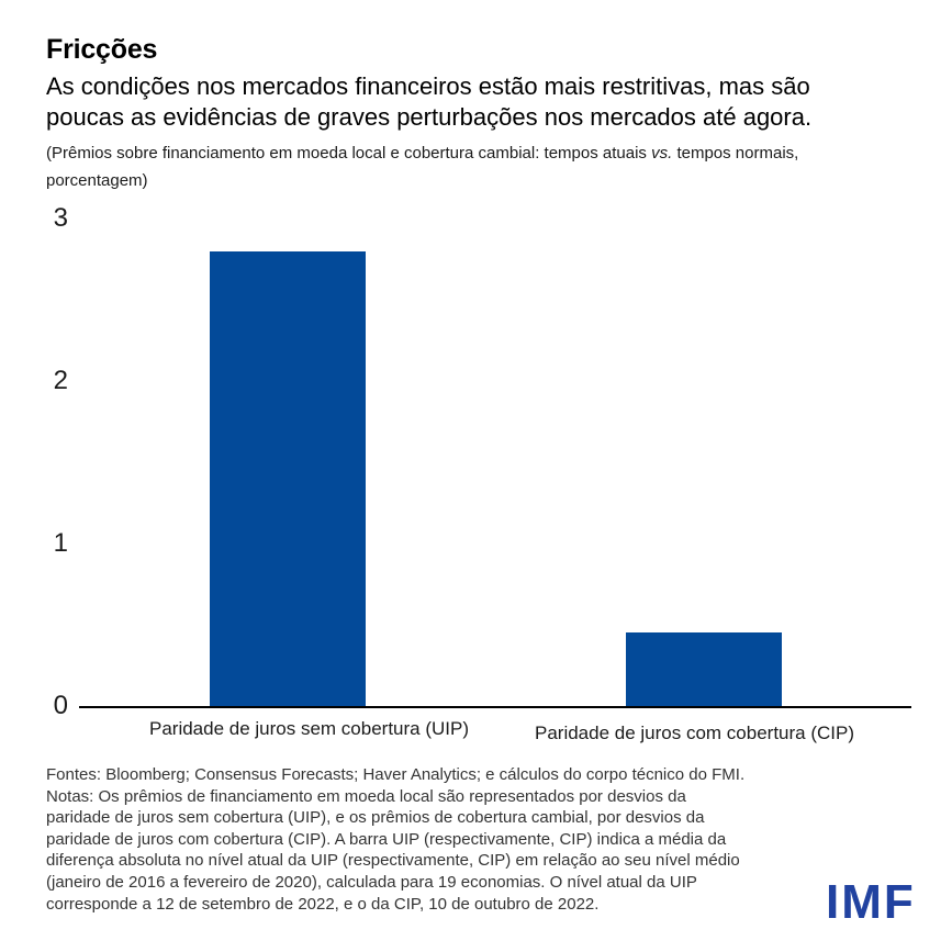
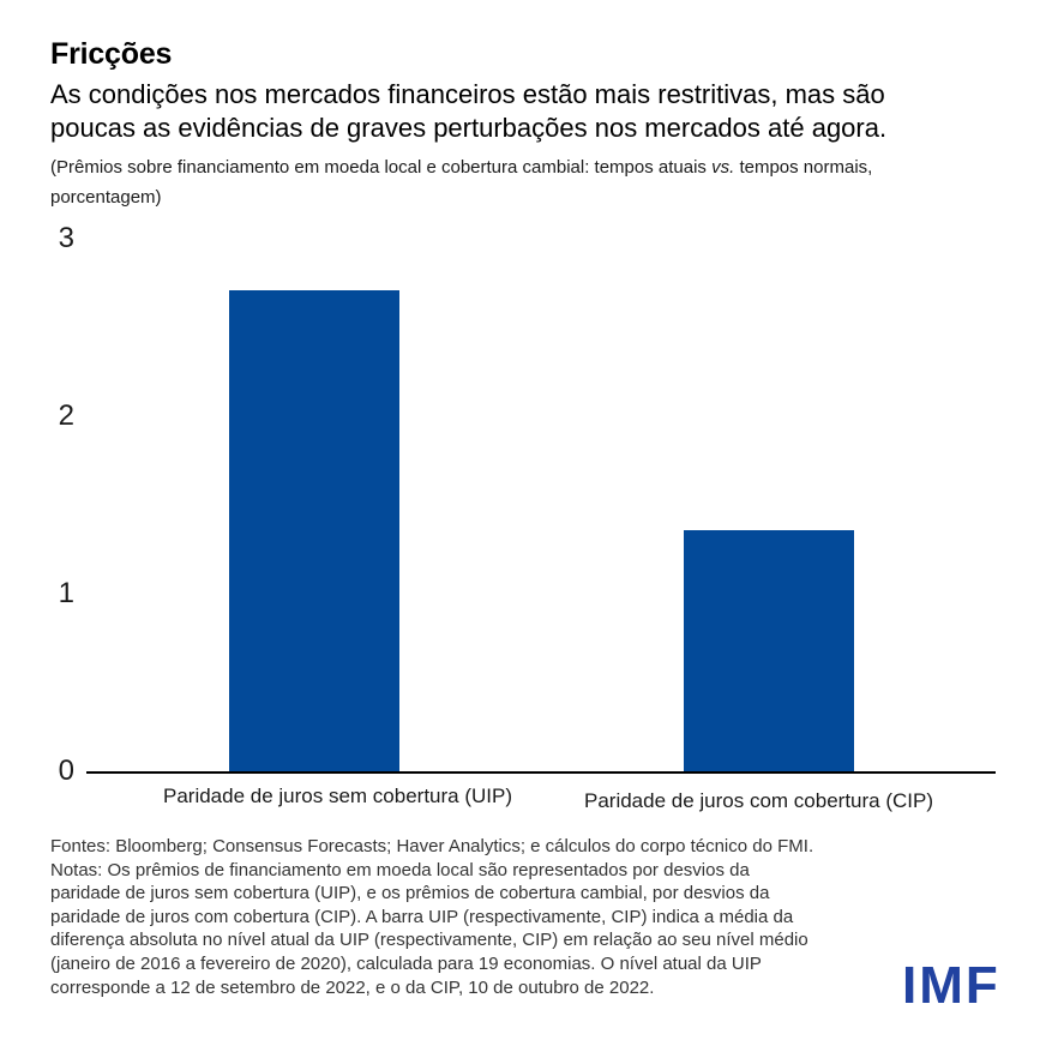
Paridade de juros sem cobertura (UIP): 2.80 -> 2.71
Paridade de juros com cobertura (CIP): 0.45 -> 1.36
